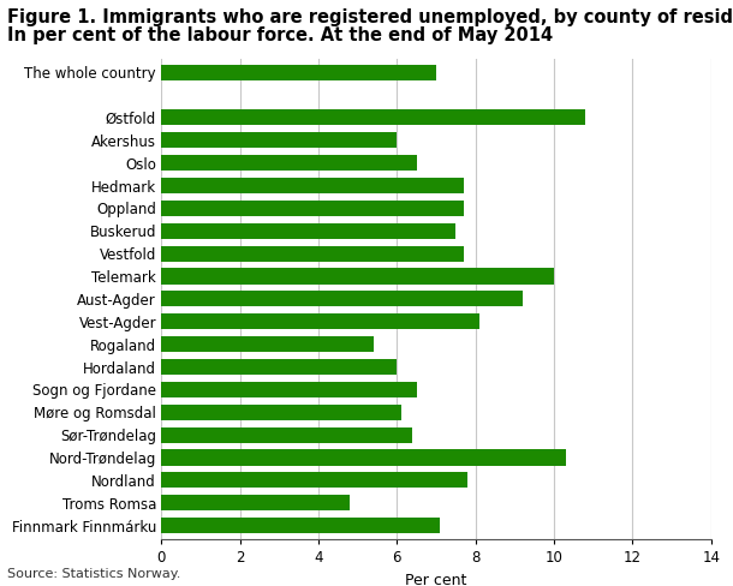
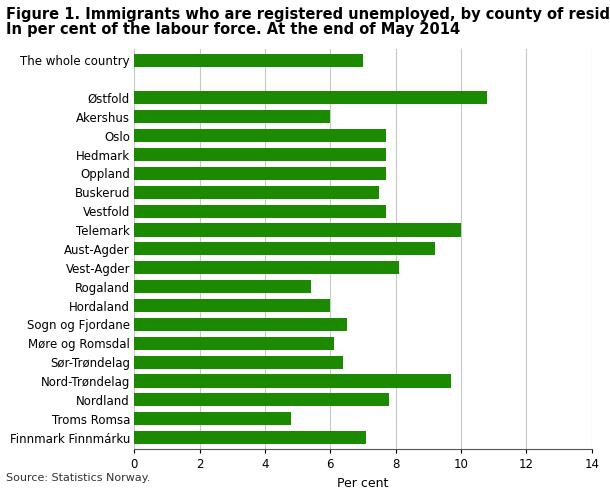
Oslo: 6.5 -> 7.7
Nord-Trøndelag: 10.3 -> 9.7
